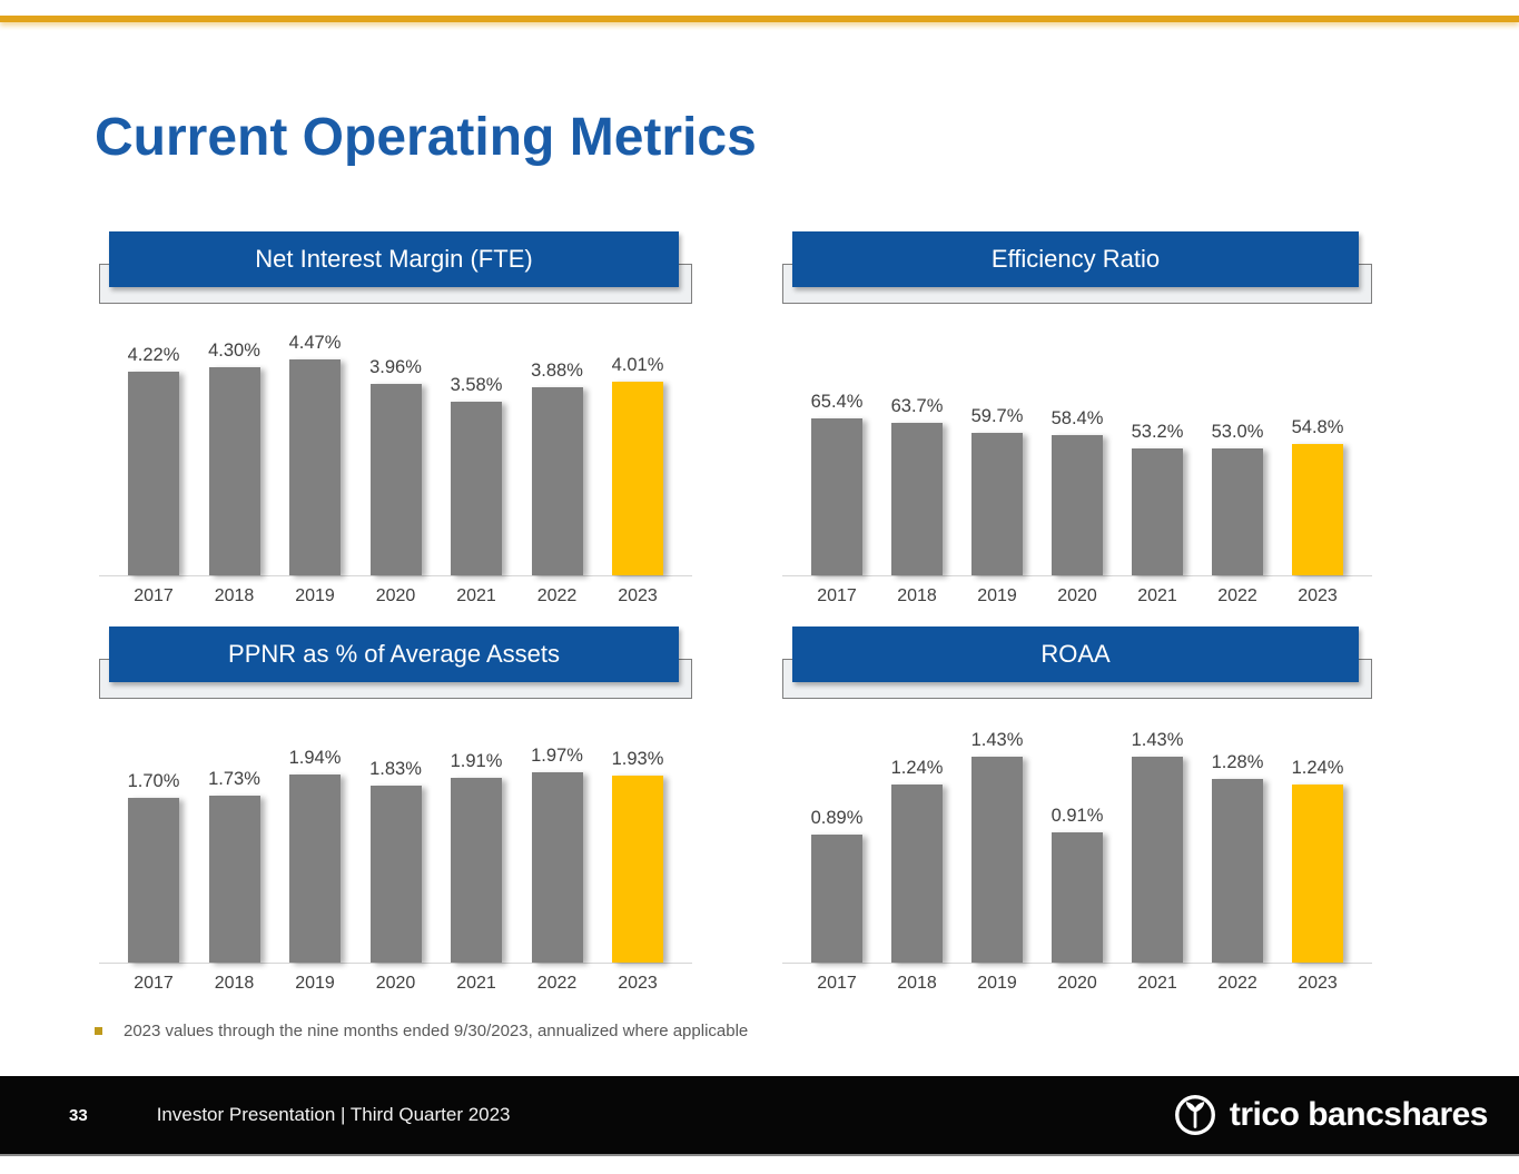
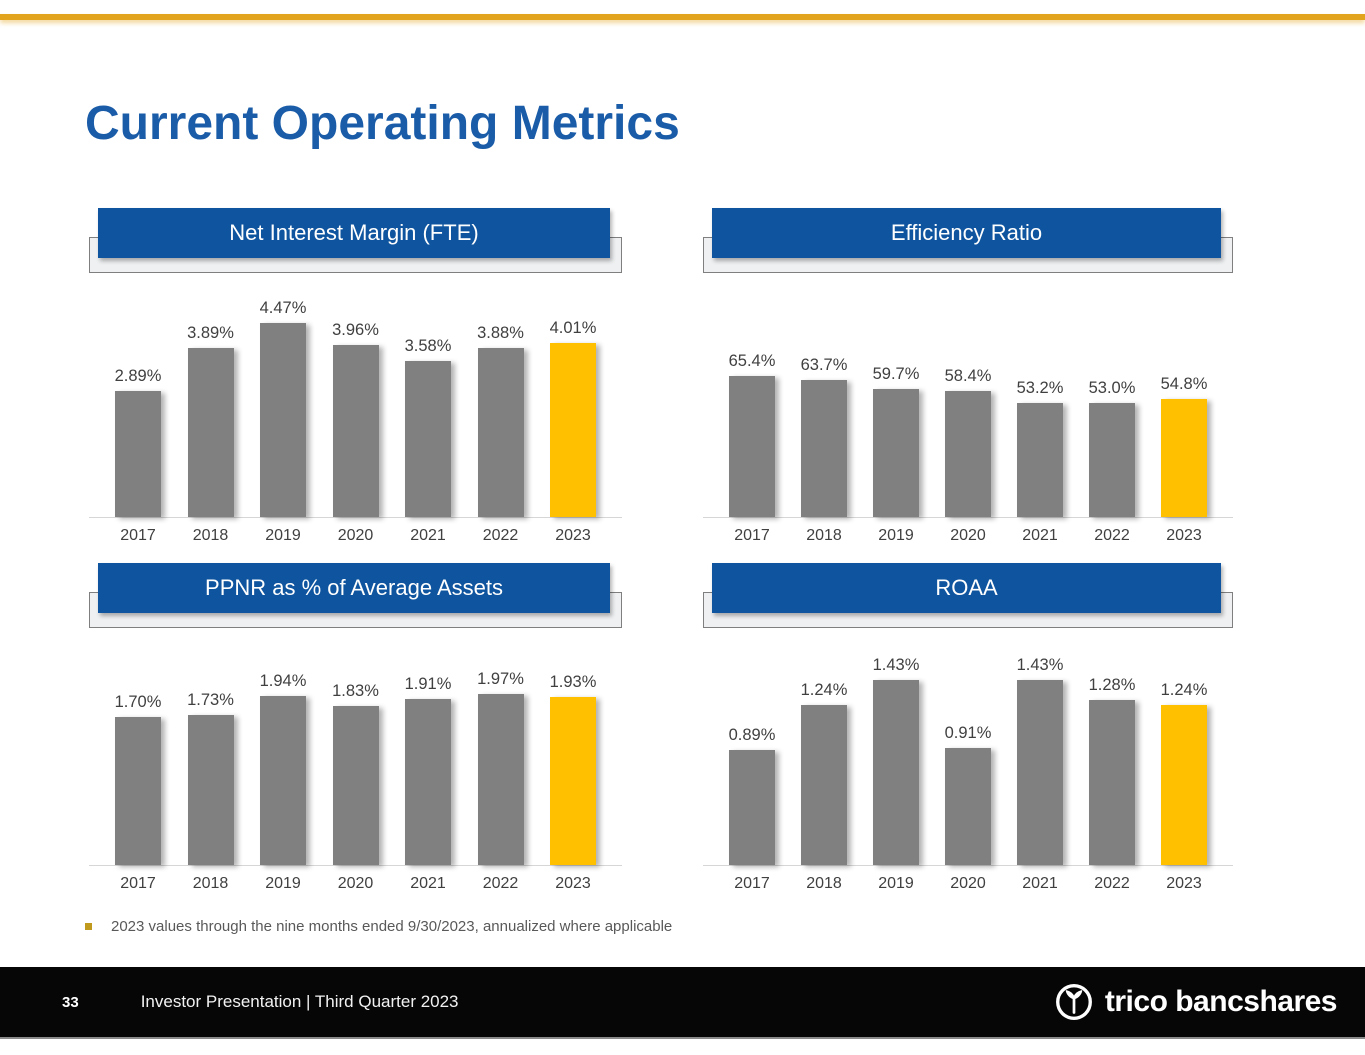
Net Interest Margin (FTE)/2017: 4.22% -> 2.89%
Net Interest Margin (FTE)/2018: 4.30% -> 3.89%
